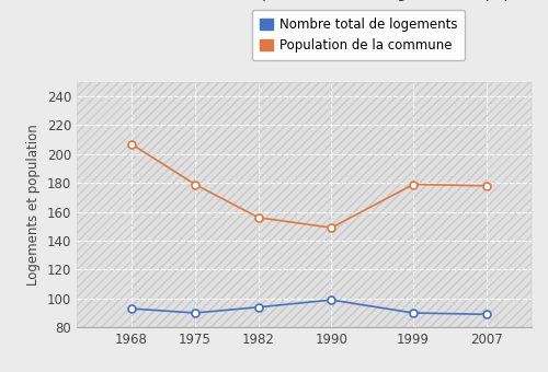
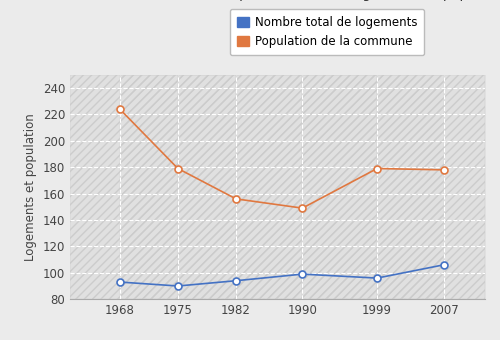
Population de la commune/1968: 207 -> 224
Nombre total de logements/1999: 90 -> 96
Nombre total de logements/2007: 89 -> 106
